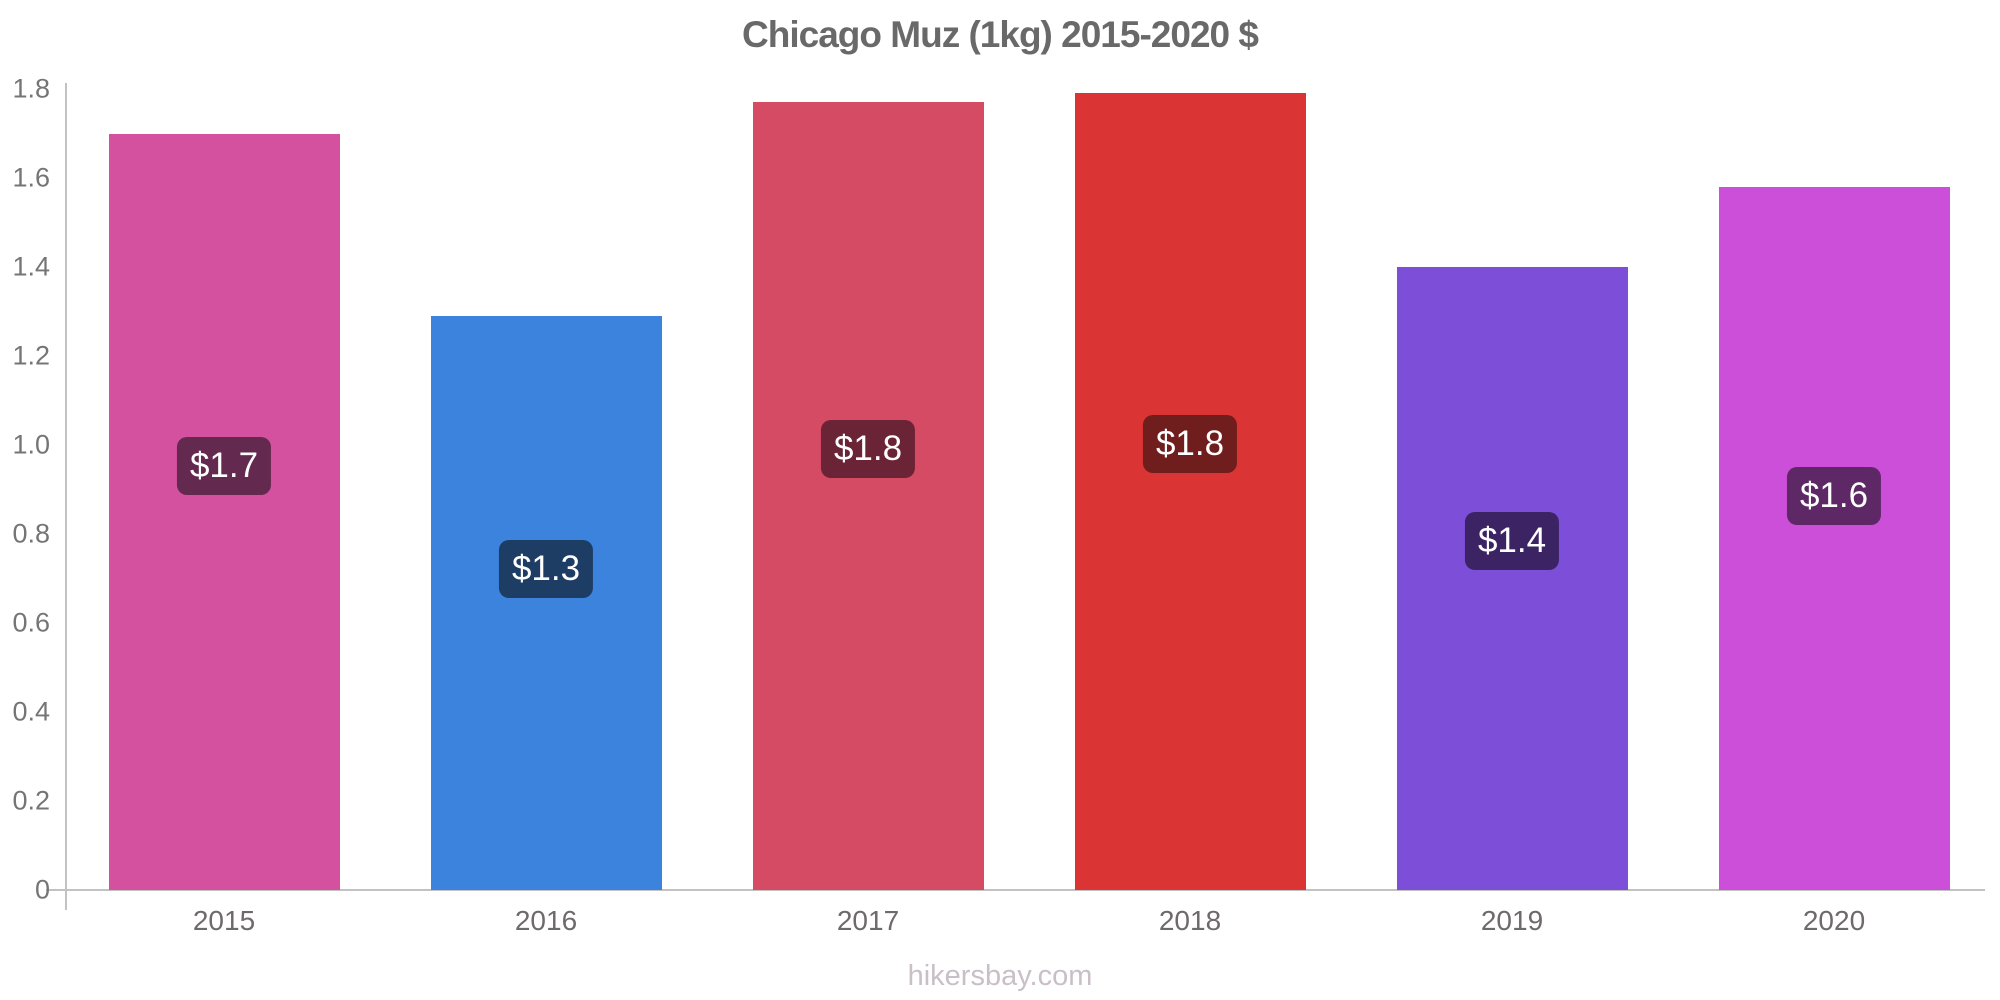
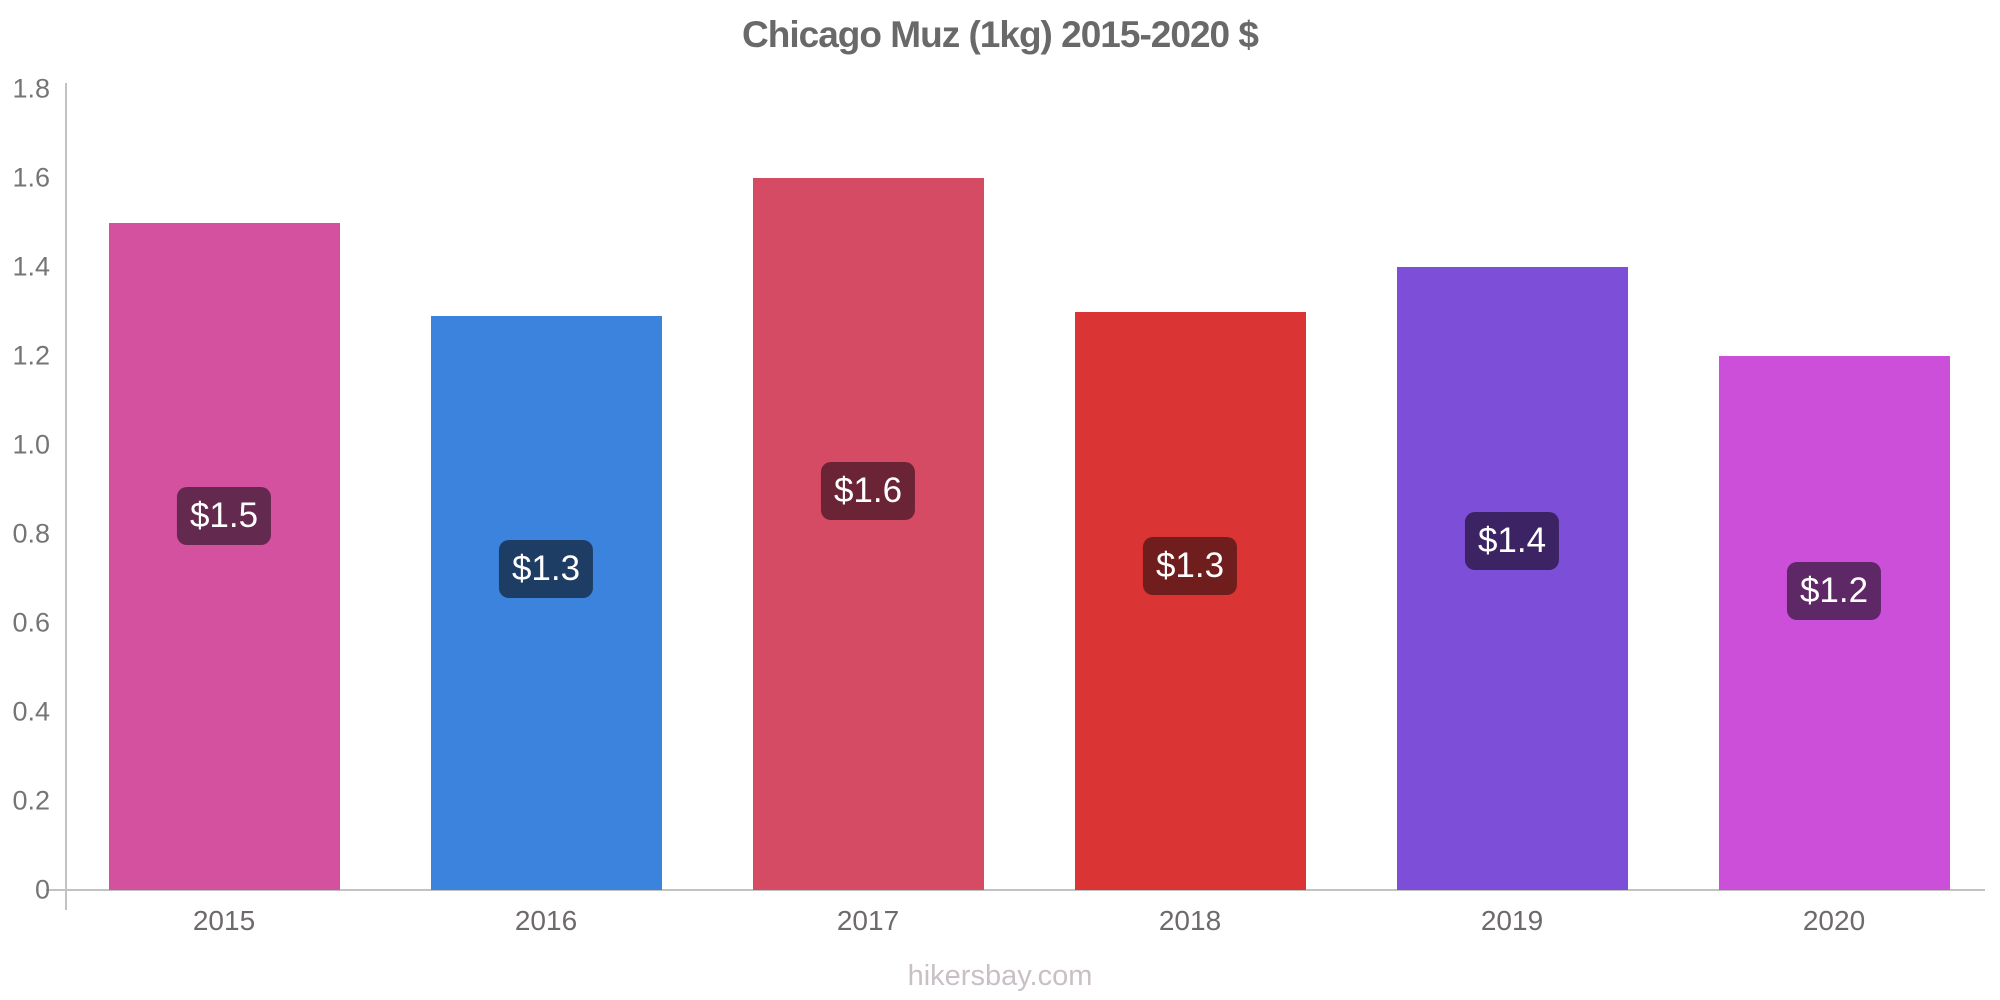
2015: $1.7 -> $1.5
2017: $1.8 -> $1.6
2018: $1.8 -> $1.3
2020: $1.6 -> $1.2
